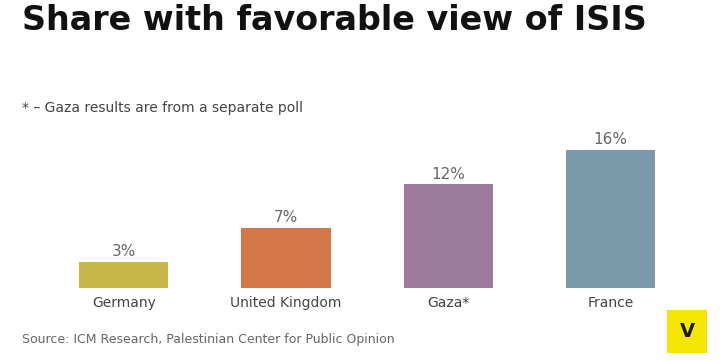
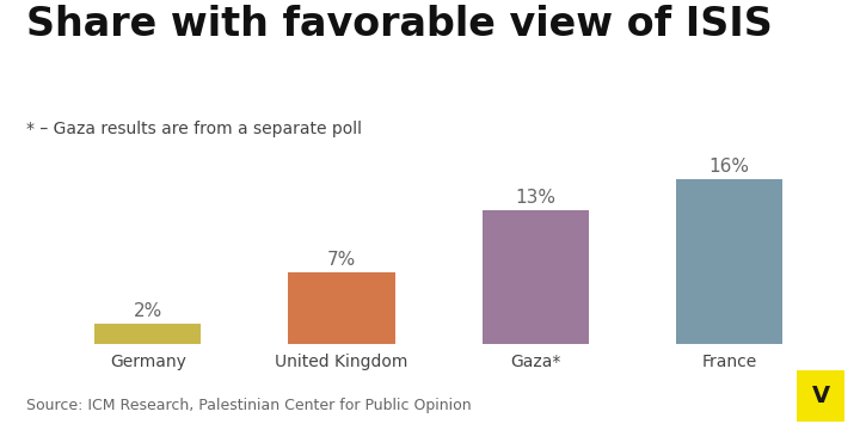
Germany: 3% -> 2%
Gaza*: 12% -> 13%
